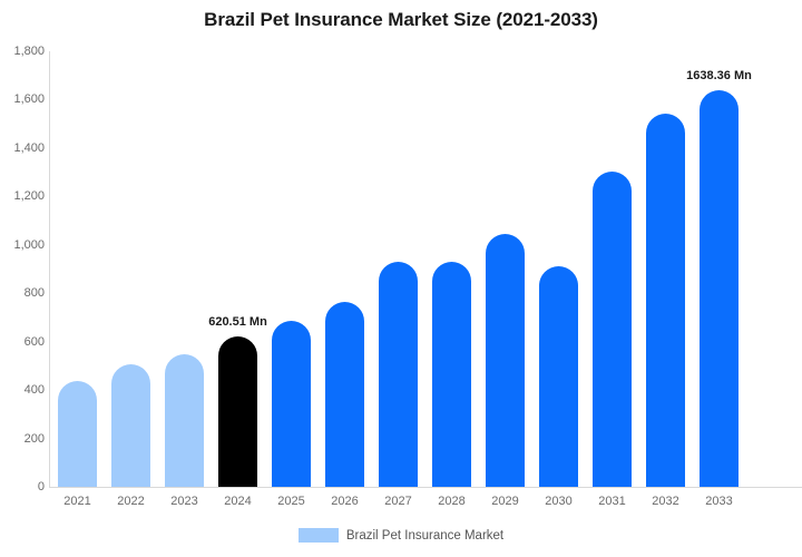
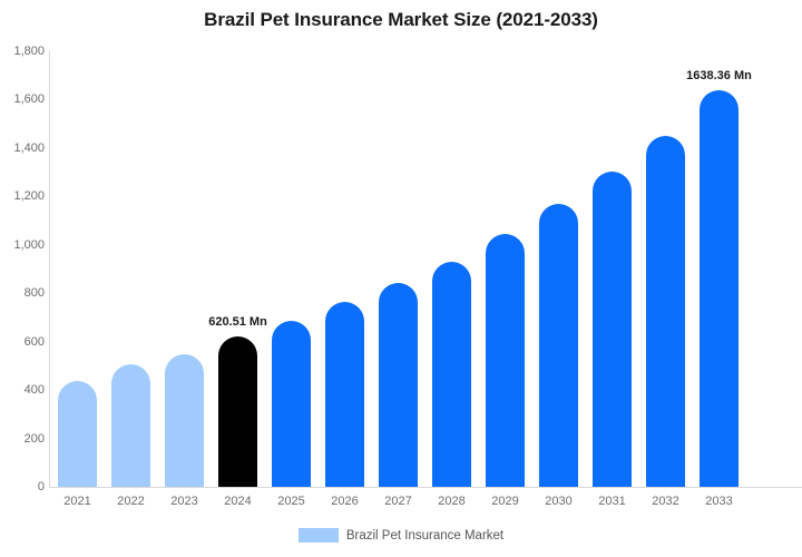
2027: 930 -> 840
2030: 910 -> 1170
2032: 1540 -> 1450
